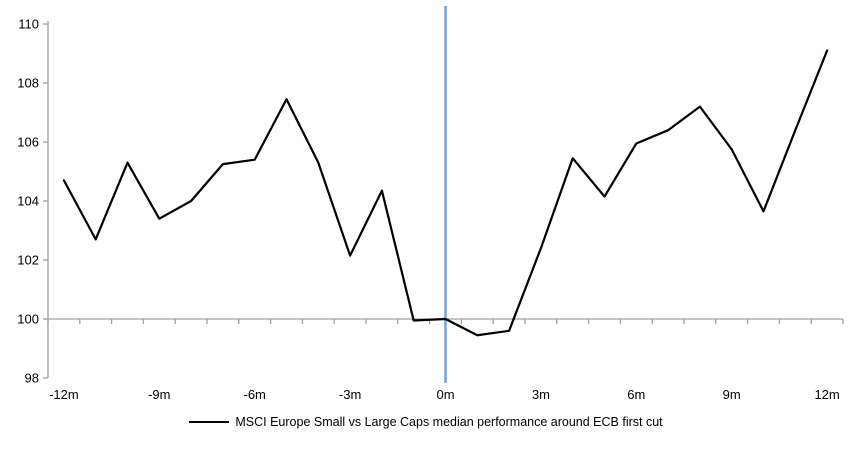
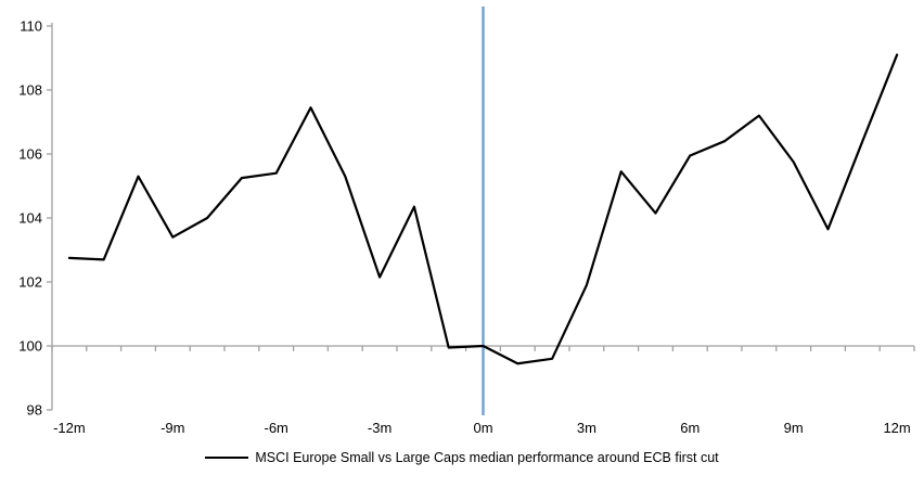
-12m: 104.7 -> 102.8
3m: 102.4 -> 101.9
